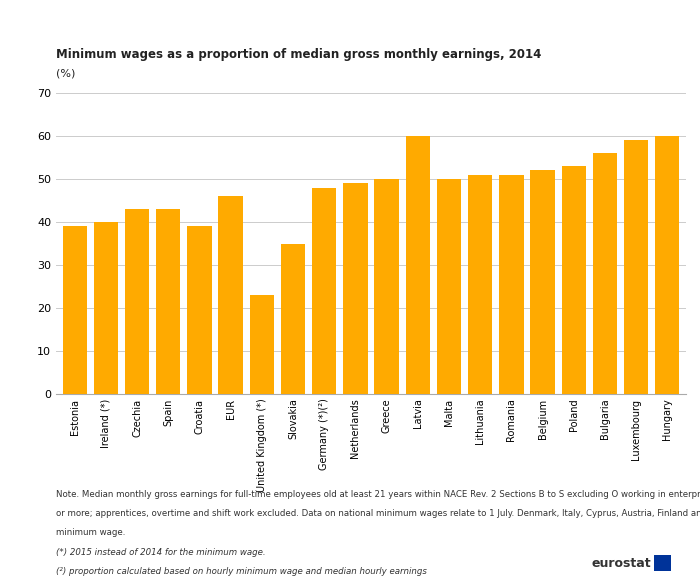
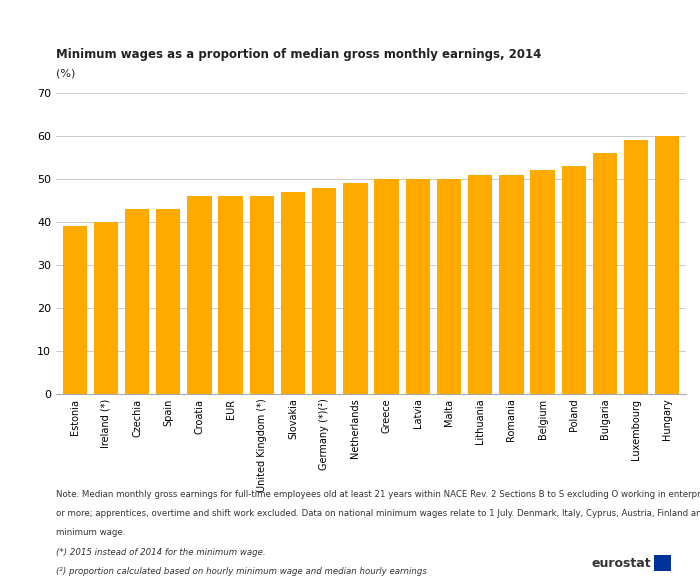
Croatia: 39 -> 46
United Kingdom (*): 23 -> 46
Slovakia: 35 -> 47
Latvia: 60 -> 50
